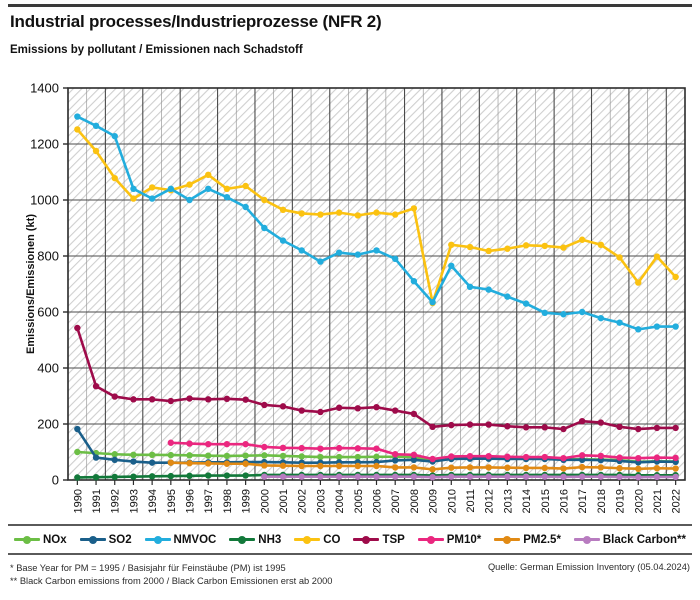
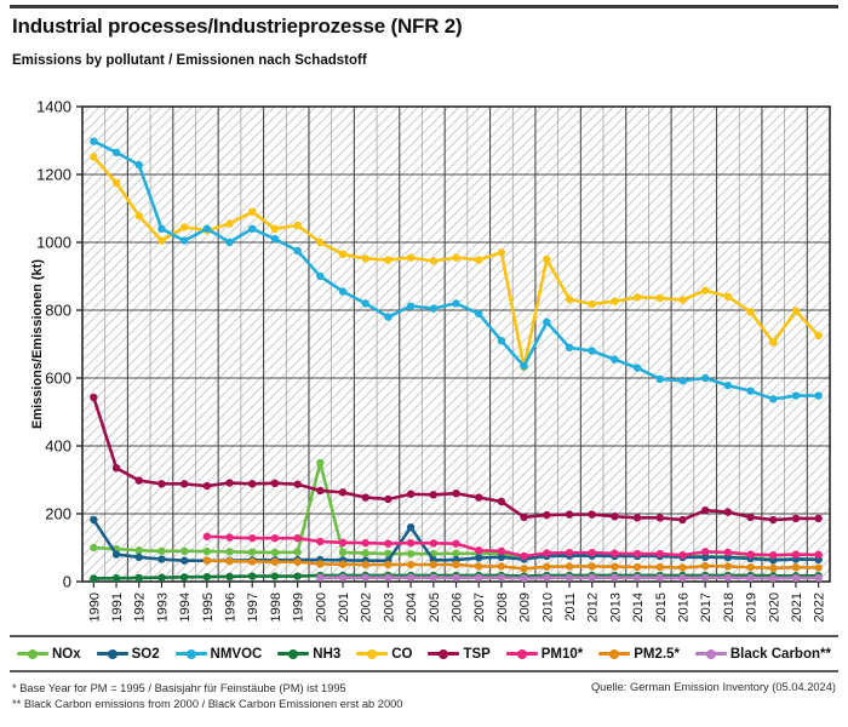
NOx/2000: 90 -> 350
SO2/2004: 60 -> 160
CO/2010: 840 -> 950
